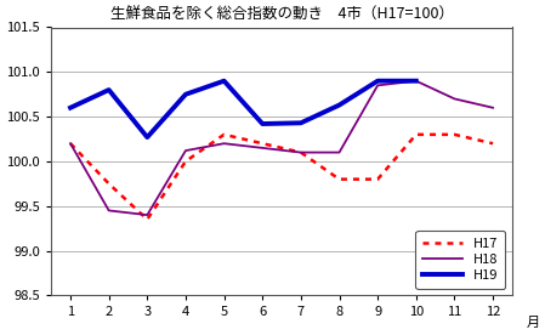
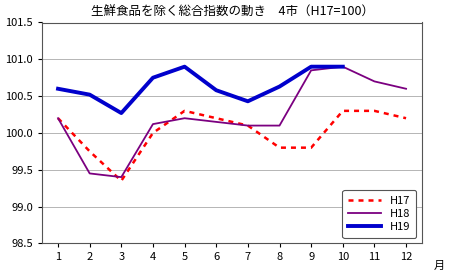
H19/2: 100.80 -> 100.52
H19/6: 100.42 -> 100.58
